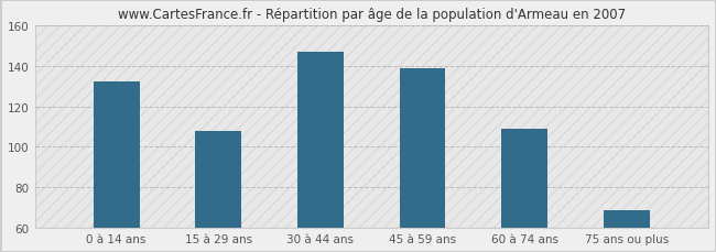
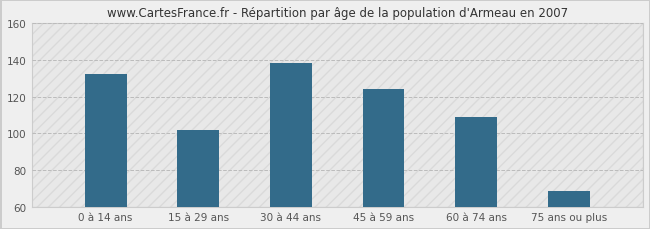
15 à 29 ans: 108 -> 102
30 à 44 ans: 147 -> 138
45 à 59 ans: 139 -> 124
